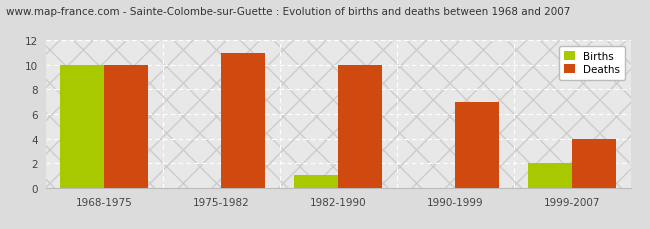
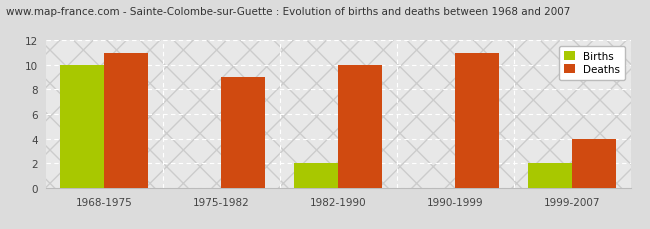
Deaths/1968-1975: 10 -> 11
Deaths/1975-1982: 11 -> 9
Births/1982-1990: 1 -> 2
Deaths/1990-1999: 7 -> 11
